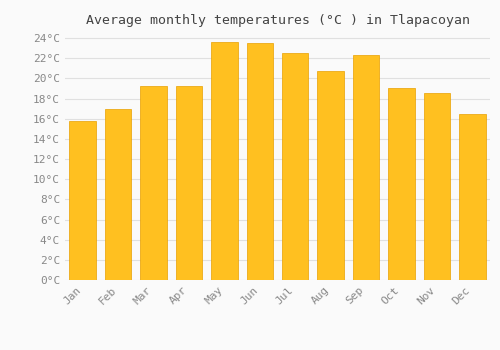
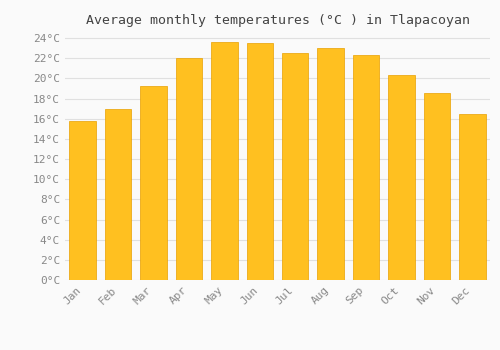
Apr: 19.2°C -> 22.0°C
Aug: 20.7°C -> 23.0°C
Oct: 19.0°C -> 20.3°C
